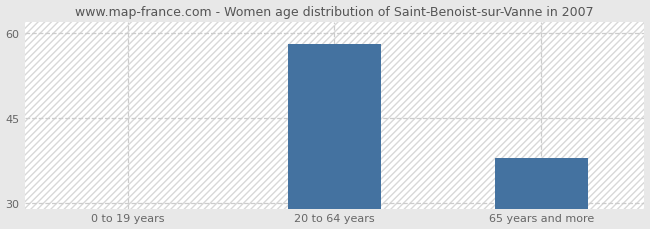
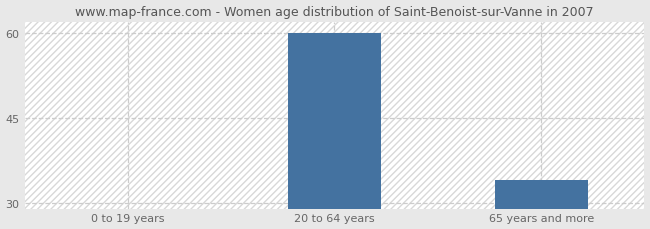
20 to 64 years: 58 -> 60
65 years and more: 38 -> 34
